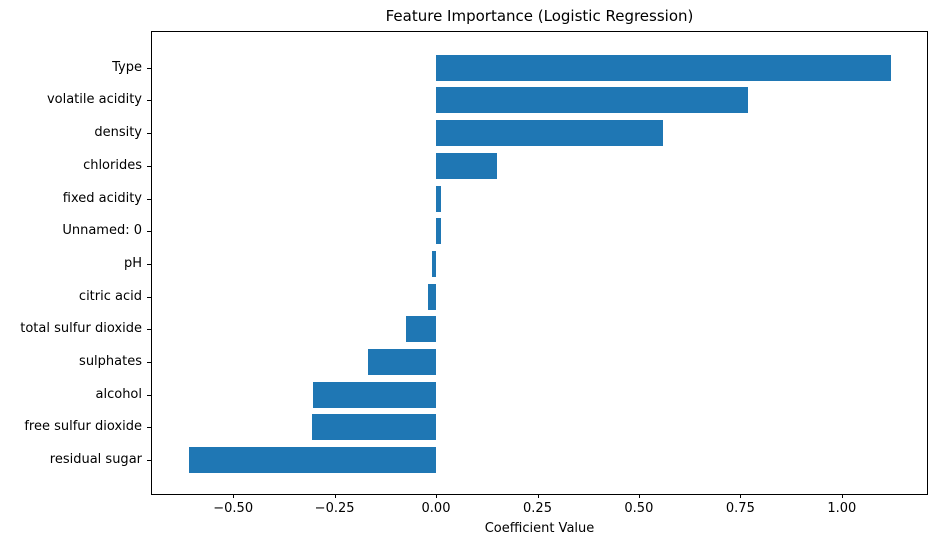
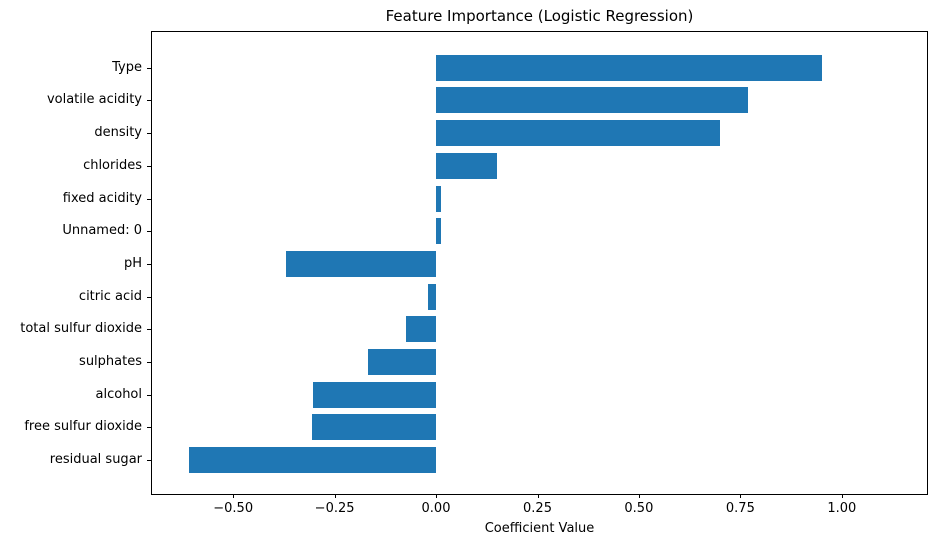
Type: 1.12 -> 0.95
density: 0.56 -> 0.70
pH: -0.01 -> -0.37
